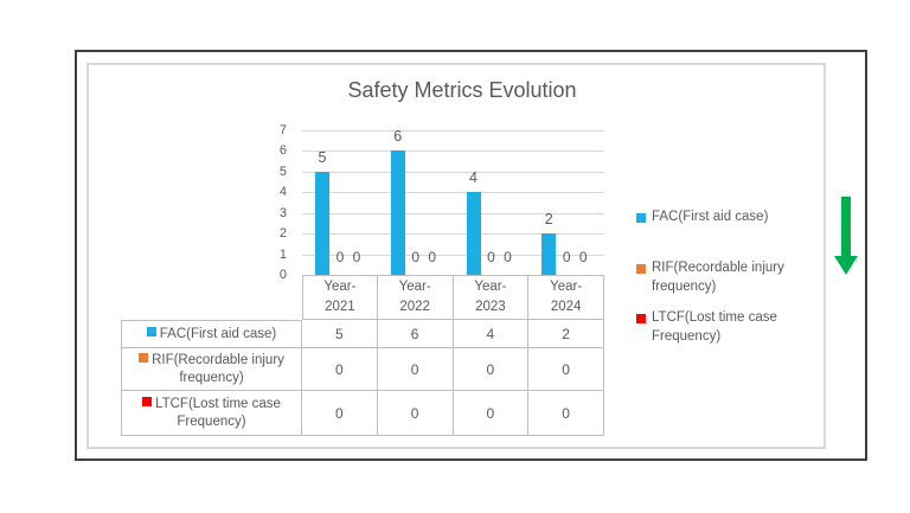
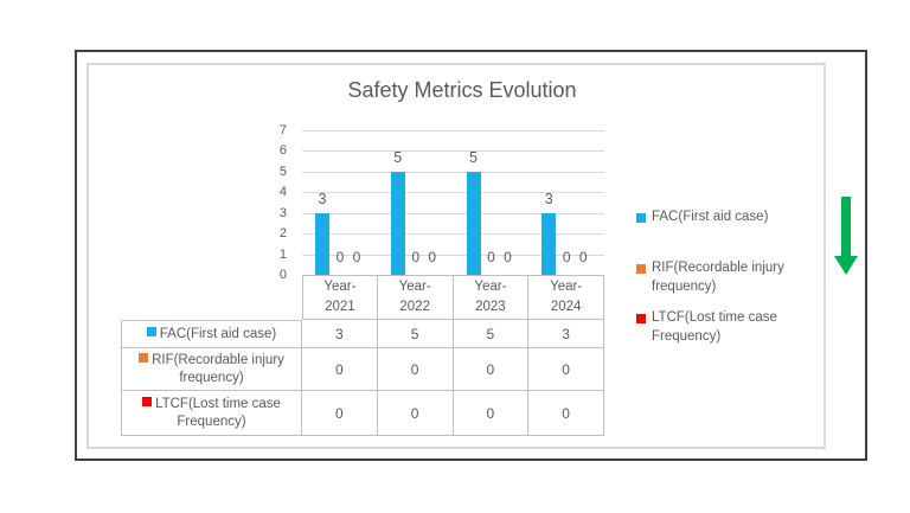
FAC(First aid case)/Year-2021: 5 -> 3
FAC(First aid case)/Year-2022: 6 -> 5
FAC(First aid case)/Year-2023: 4 -> 5
FAC(First aid case)/Year-2024: 2 -> 3
